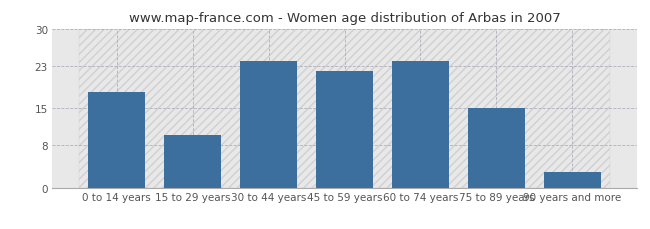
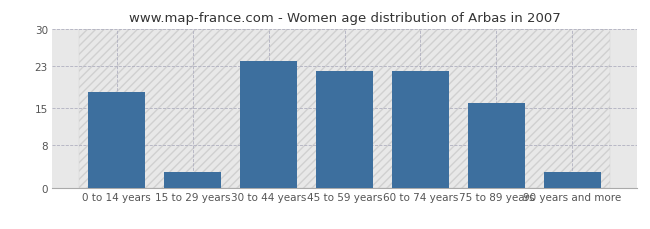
15 to 29 years: 10 -> 3
60 to 74 years: 24 -> 22
75 to 89 years: 15 -> 16
